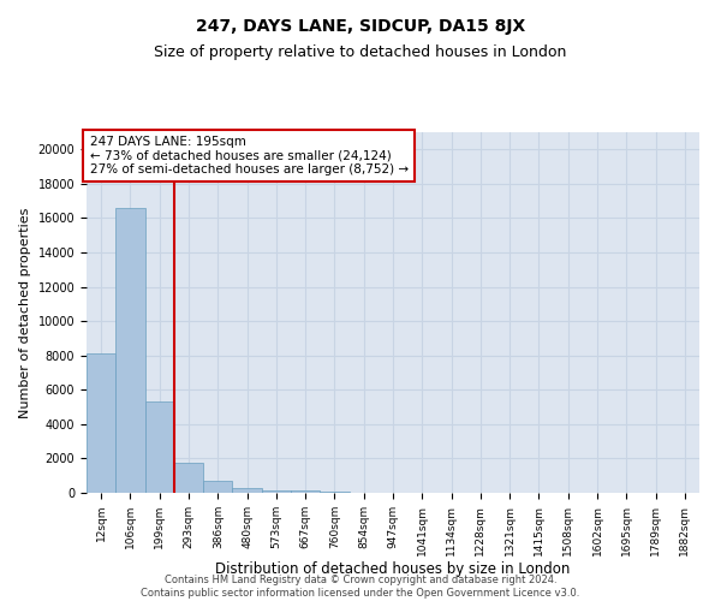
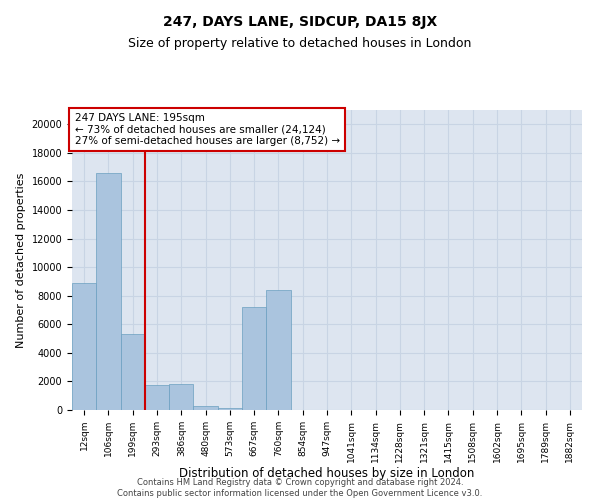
12sqm: 8100 -> 8900
386sqm: 700 -> 1800
667sqm: 100 -> 7200
760sqm: 100 -> 8400
